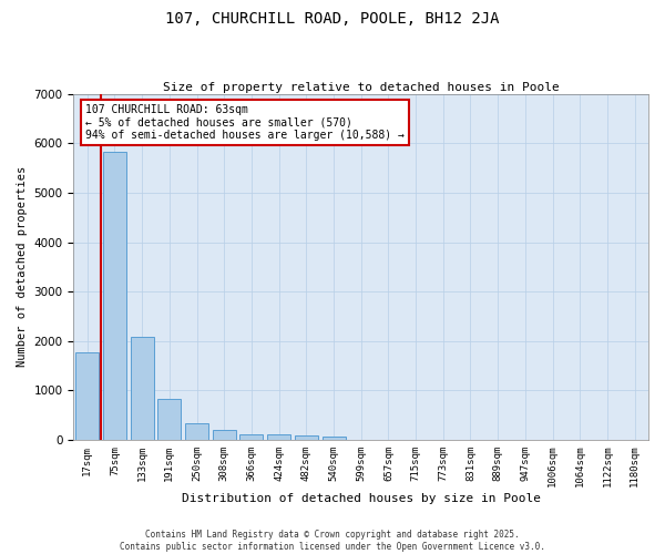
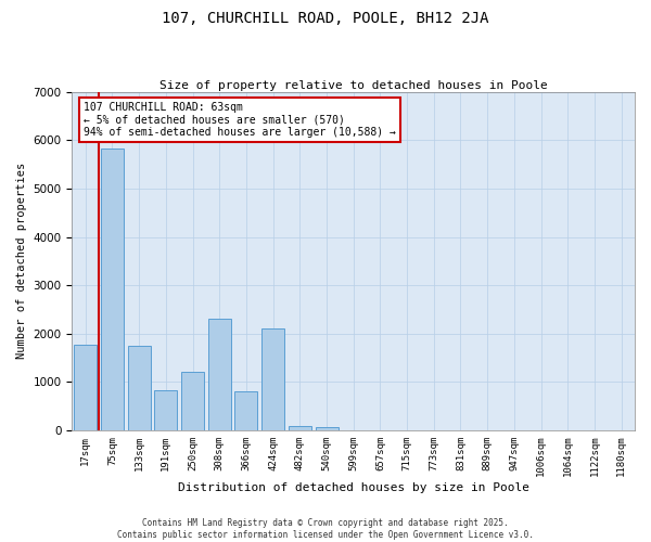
133sqm: 2080 -> 1750
250sqm: 340 -> 1200
308sqm: 190 -> 2300
366sqm: 120 -> 800
424sqm: 110 -> 2100
